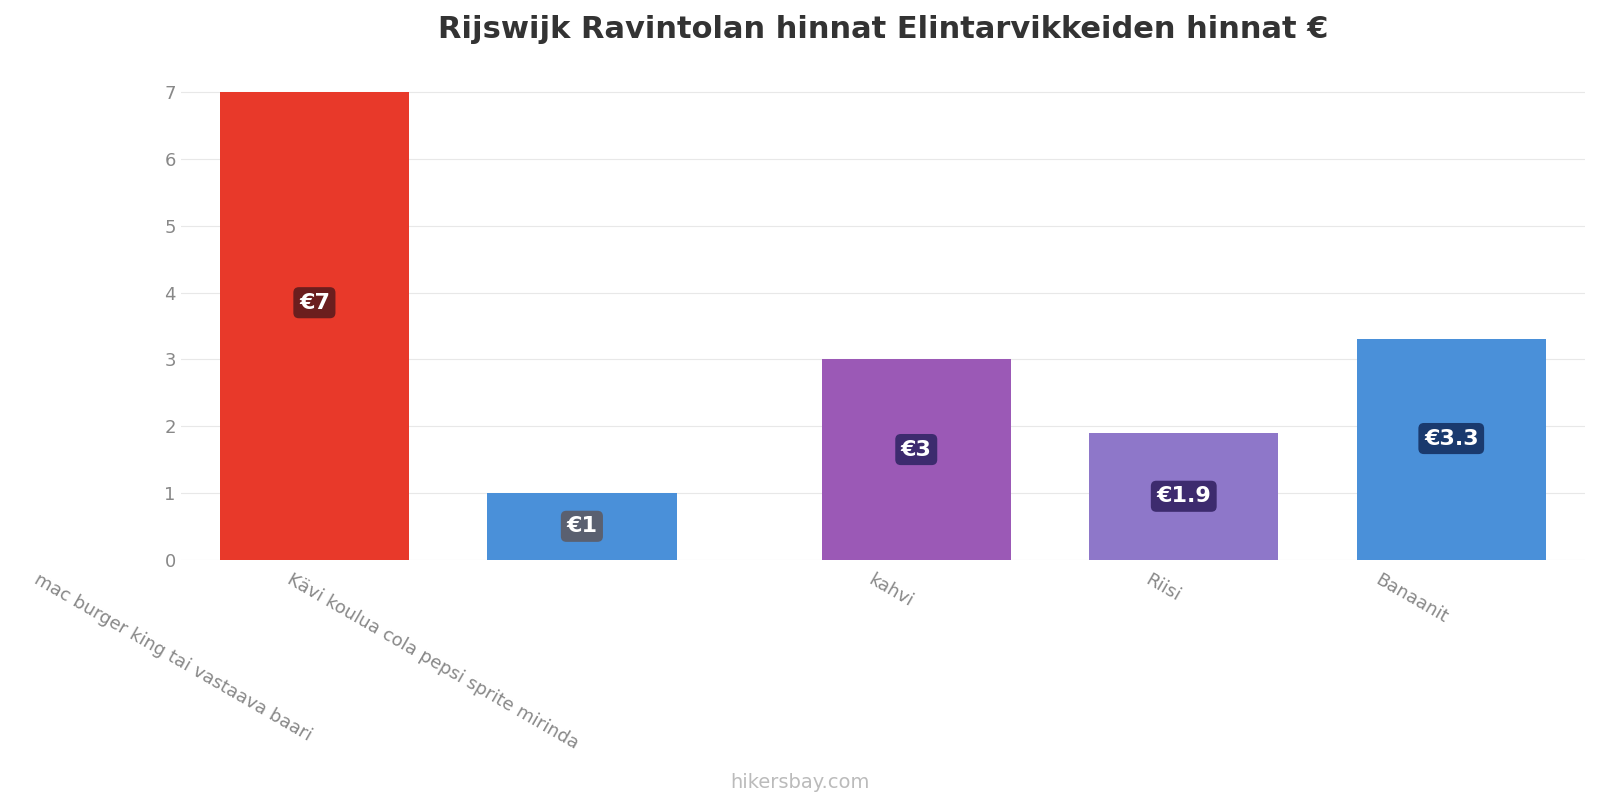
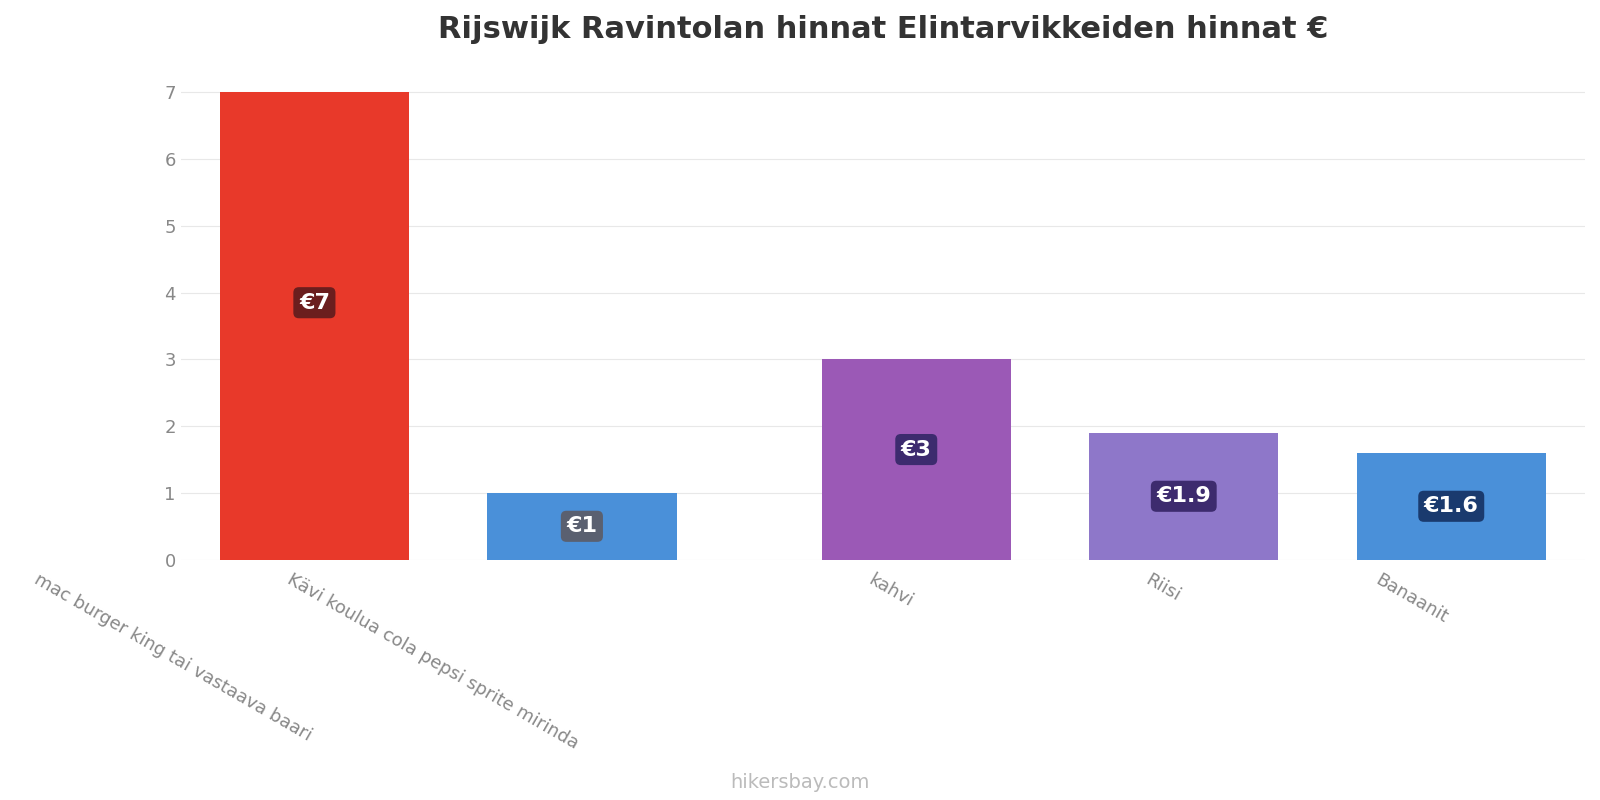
Banaanit: €3.3 -> €1.6
